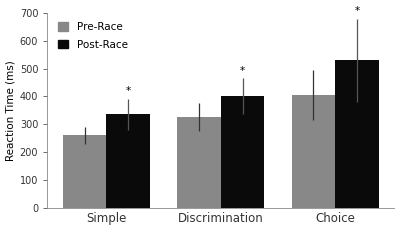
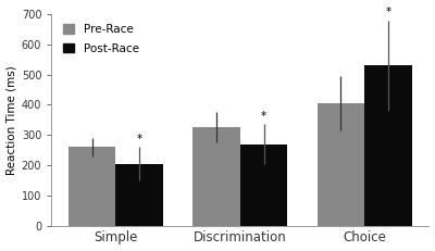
Post-Race/Simple: 335 -> 205
Post-Race/Discrimination: 400 -> 270
